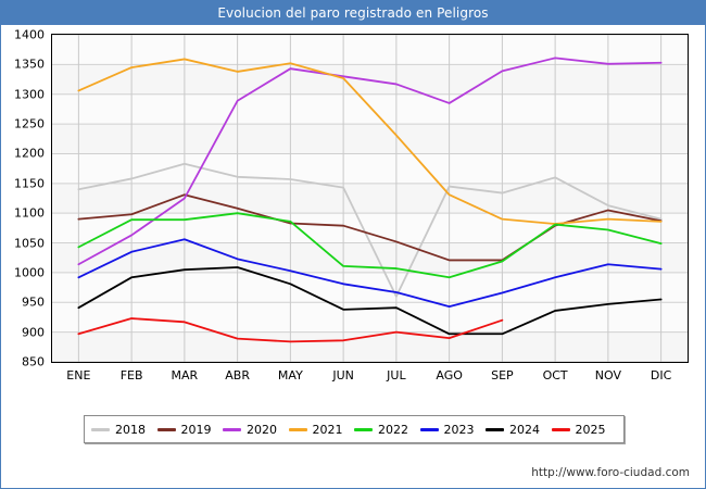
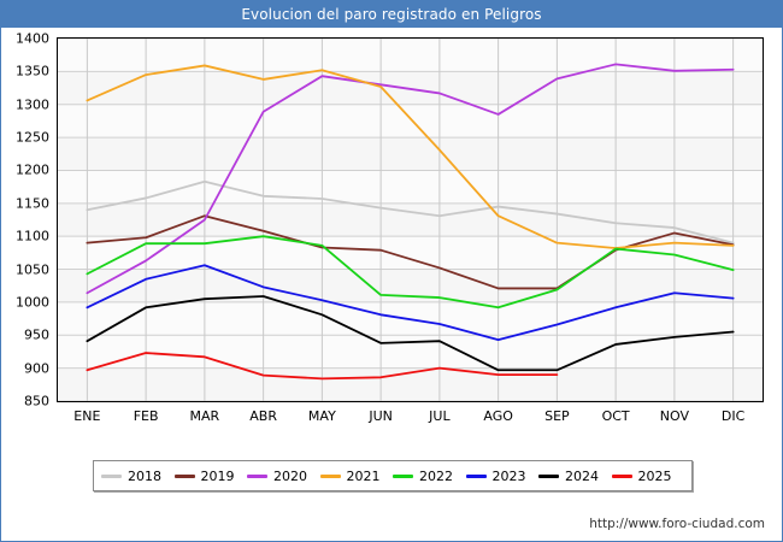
2018/JUL: 960 -> 1130
2025/SEP: 920 -> 890
2018/OCT: 1160 -> 1120
